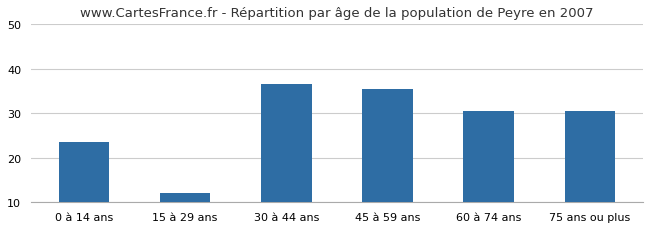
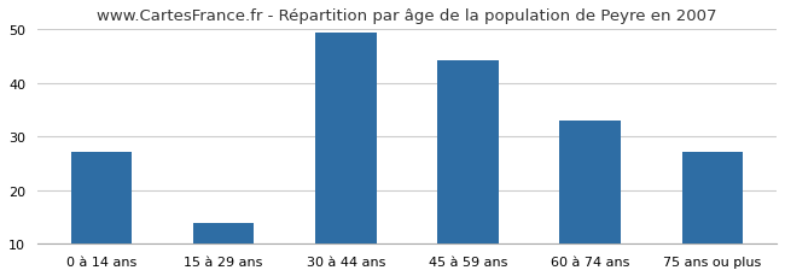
0 à 14 ans: 23.5 -> 27.2
15 à 29 ans: 12.0 -> 13.8
30 à 44 ans: 36.5 -> 49.3
45 à 59 ans: 35.5 -> 44.3
60 à 74 ans: 30.5 -> 33.1
75 ans ou plus: 30.5 -> 27.1
